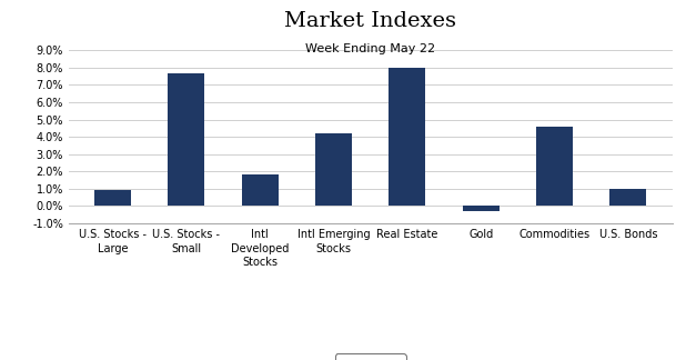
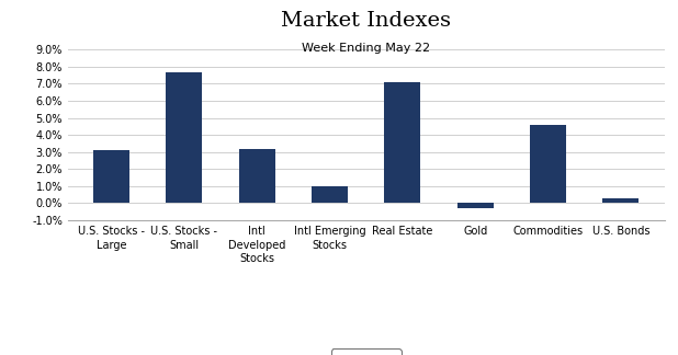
U.S. Stocks - Large: 0.9% -> 3.1%
Intl Developed Stocks: 1.8% -> 3.2%
Intl Emerging Stocks: 4.2% -> 1.0%
Real Estate: 8.0% -> 7.1%
U.S. Bonds: 1.0% -> 0.3%
